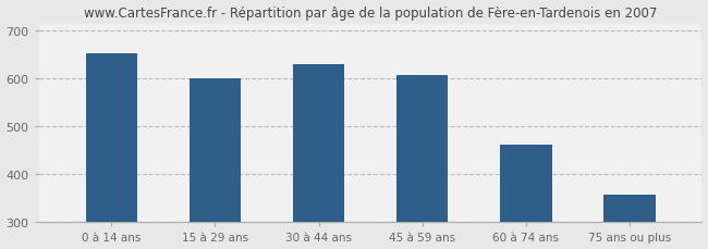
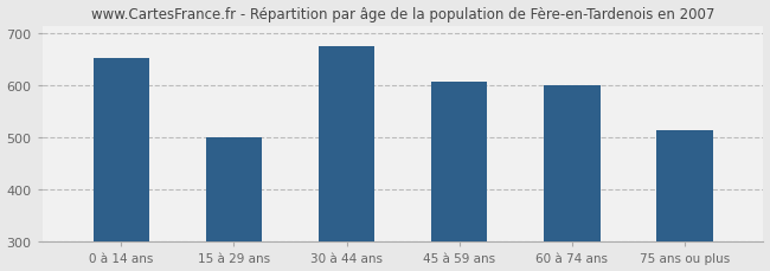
15 à 29 ans: 600 -> 500
30 à 44 ans: 630 -> 675
60 à 74 ans: 463 -> 600
75 ans ou plus: 358 -> 515
